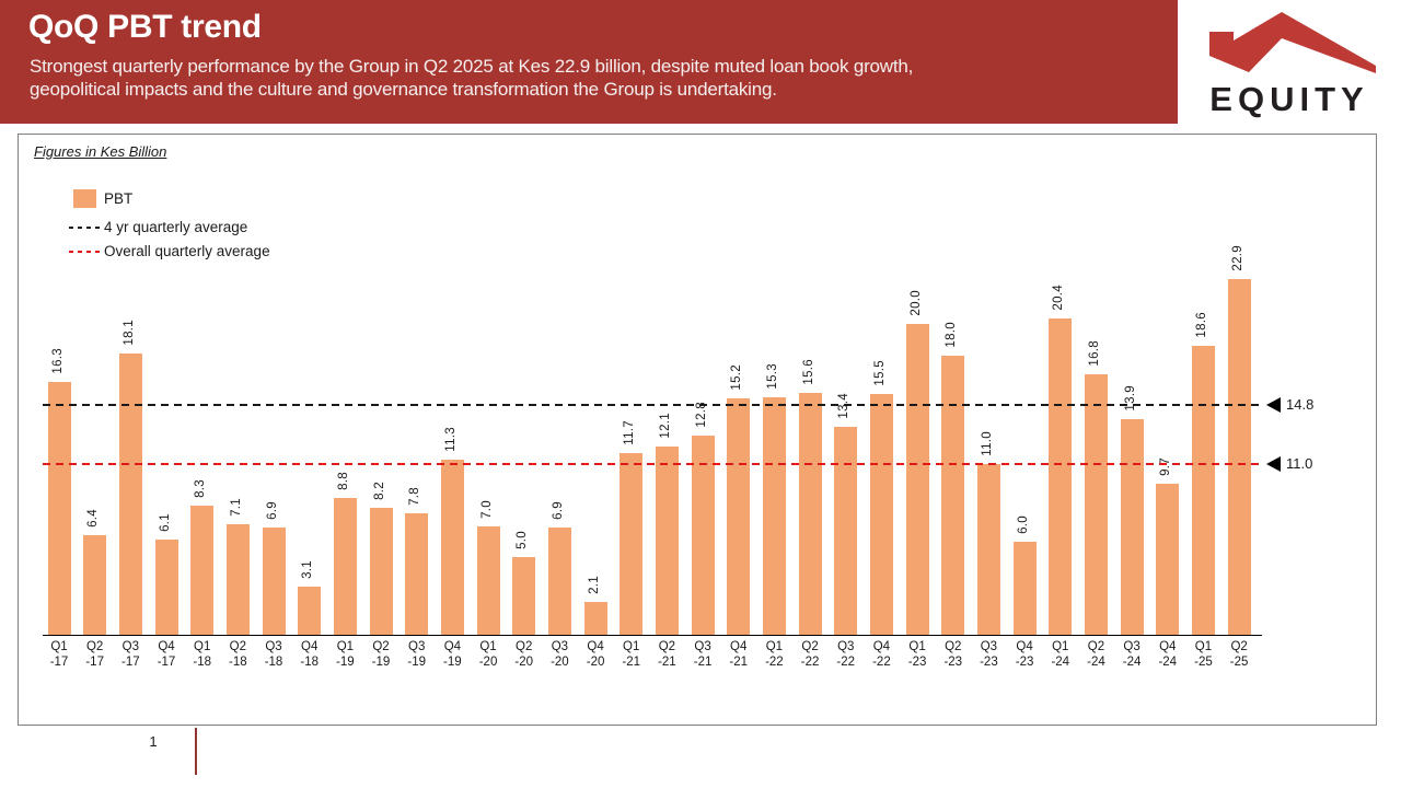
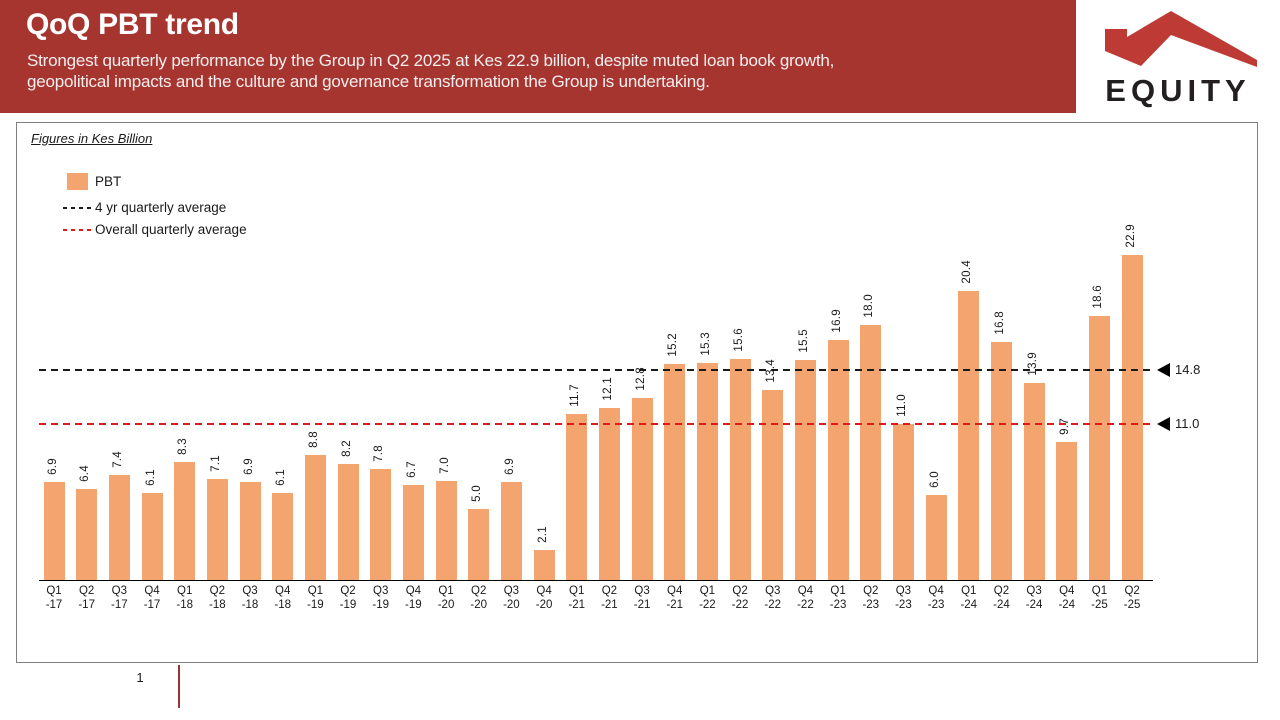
Q1 -17: 16.3 -> 6.9
Q3 -17: 18.1 -> 7.4
Q4 -18: 3.1 -> 6.1
Q4 -19: 11.3 -> 6.7
Q1 -23: 20.0 -> 16.9
